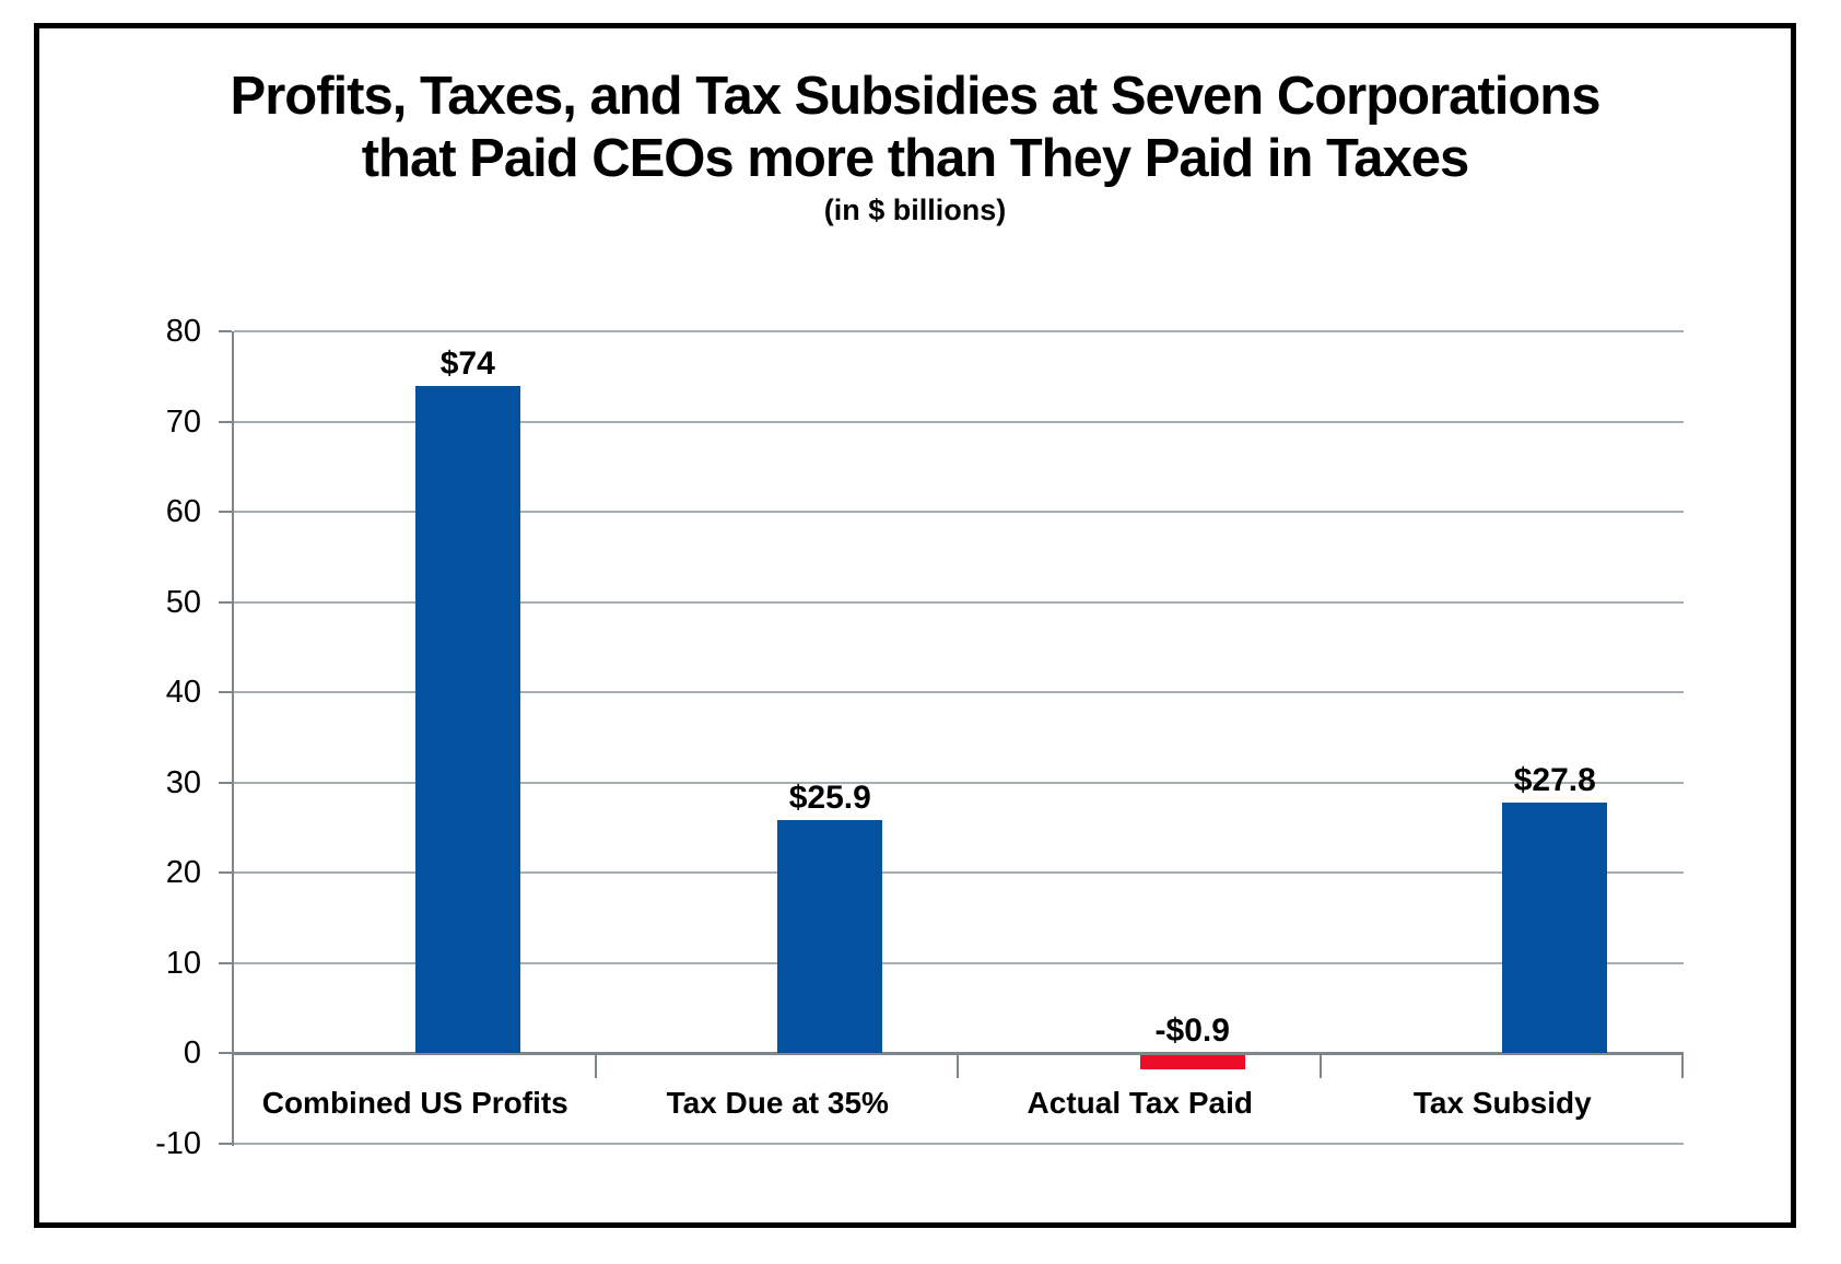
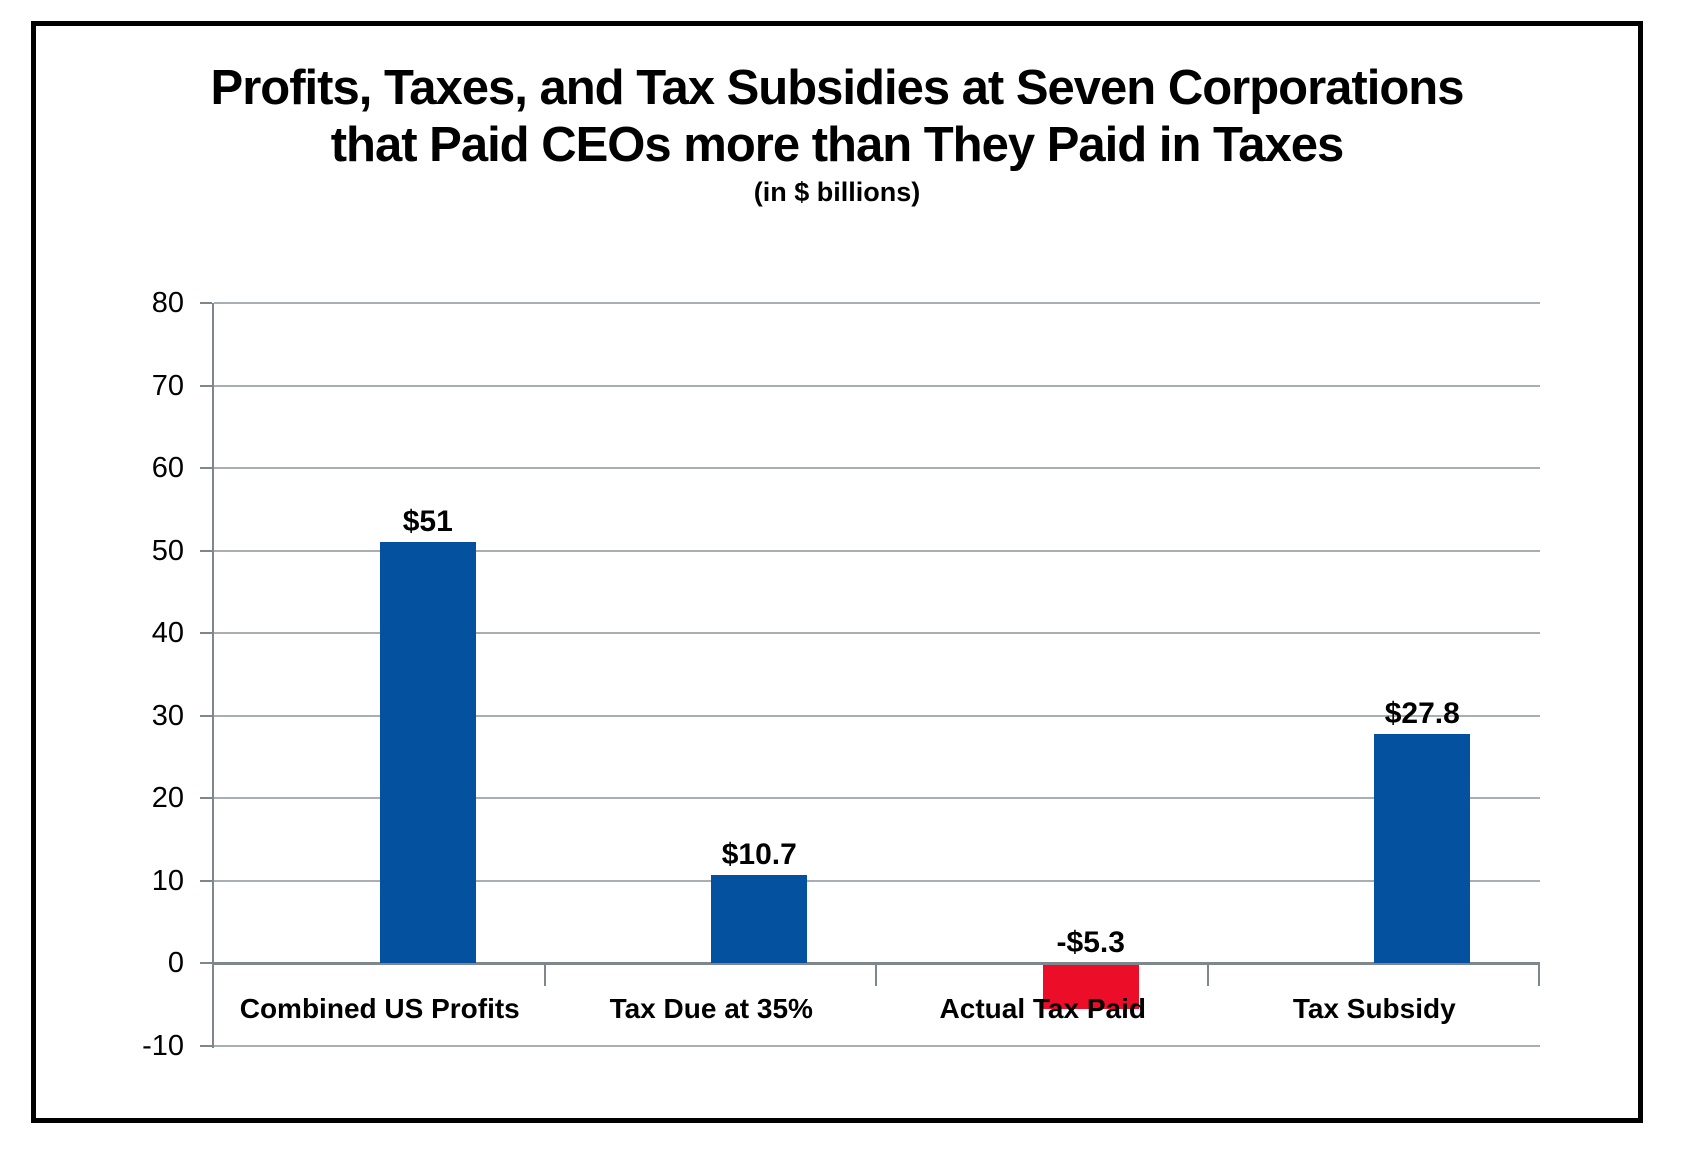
Combined US Profits: $74 -> $51
Tax Due at 35%: $25.9 -> $10.7
Actual Tax Paid: -$0.9 -> -$5.3
